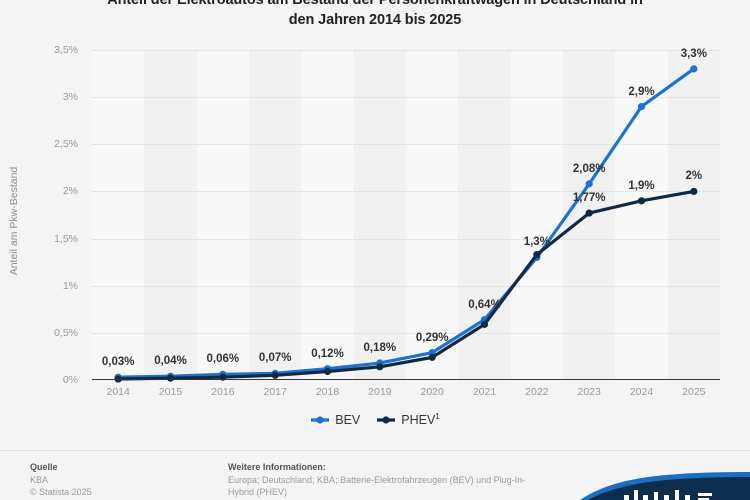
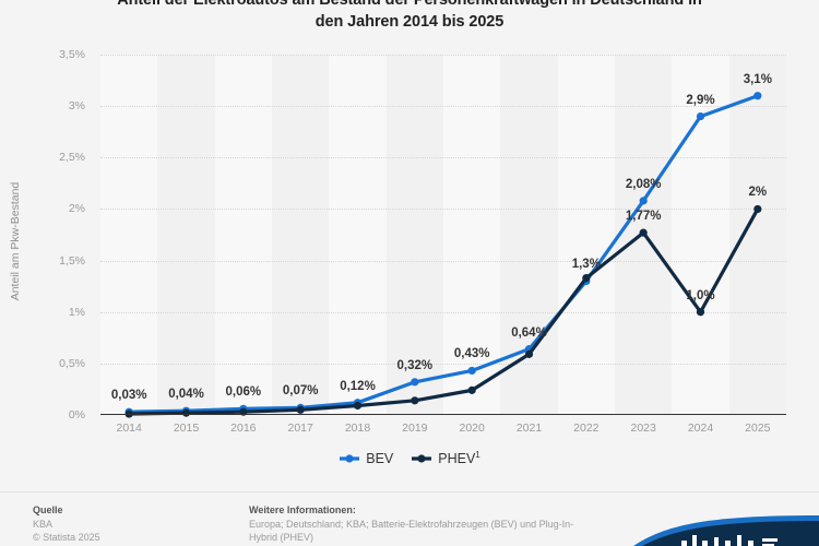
BEV/2019: 0,18% -> 0,32%
BEV/2020: 0,29% -> 0,43%
PHEV1/2024: 1,9% -> 1,0%
BEV/2025: 3,3% -> 3,1%
